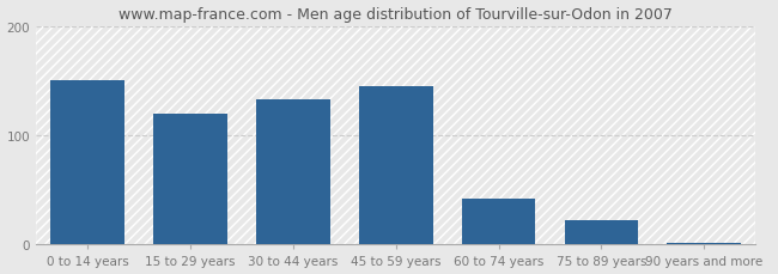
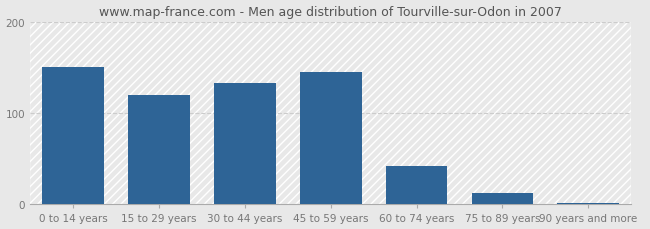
75 to 89 years: 22 -> 13
